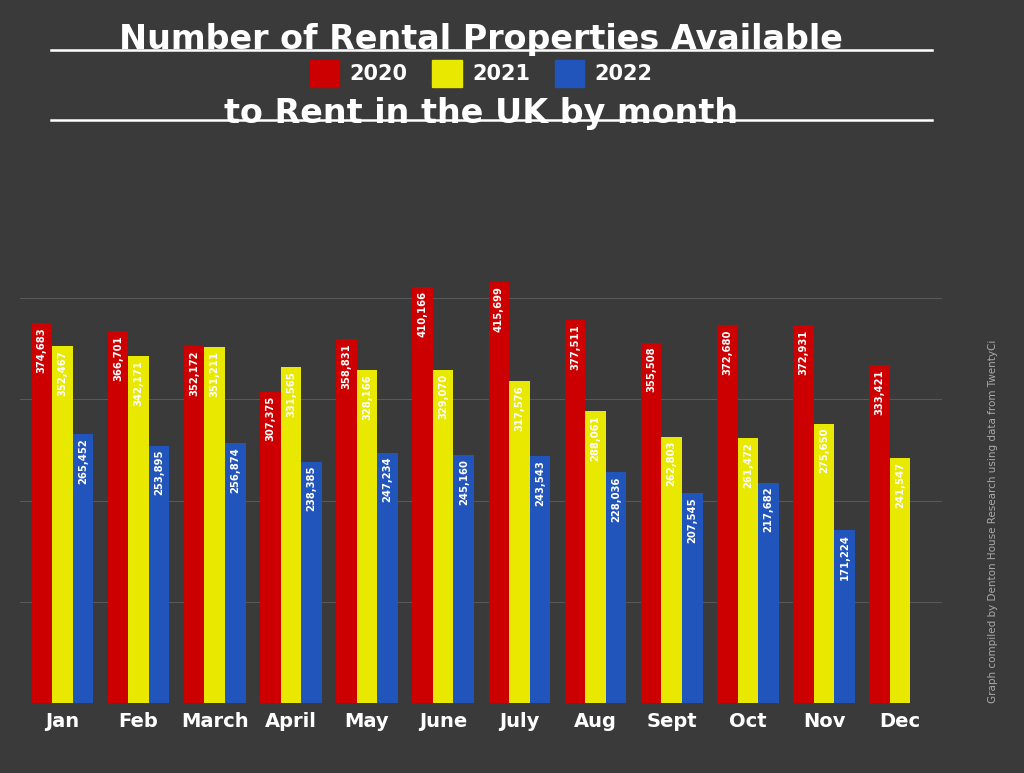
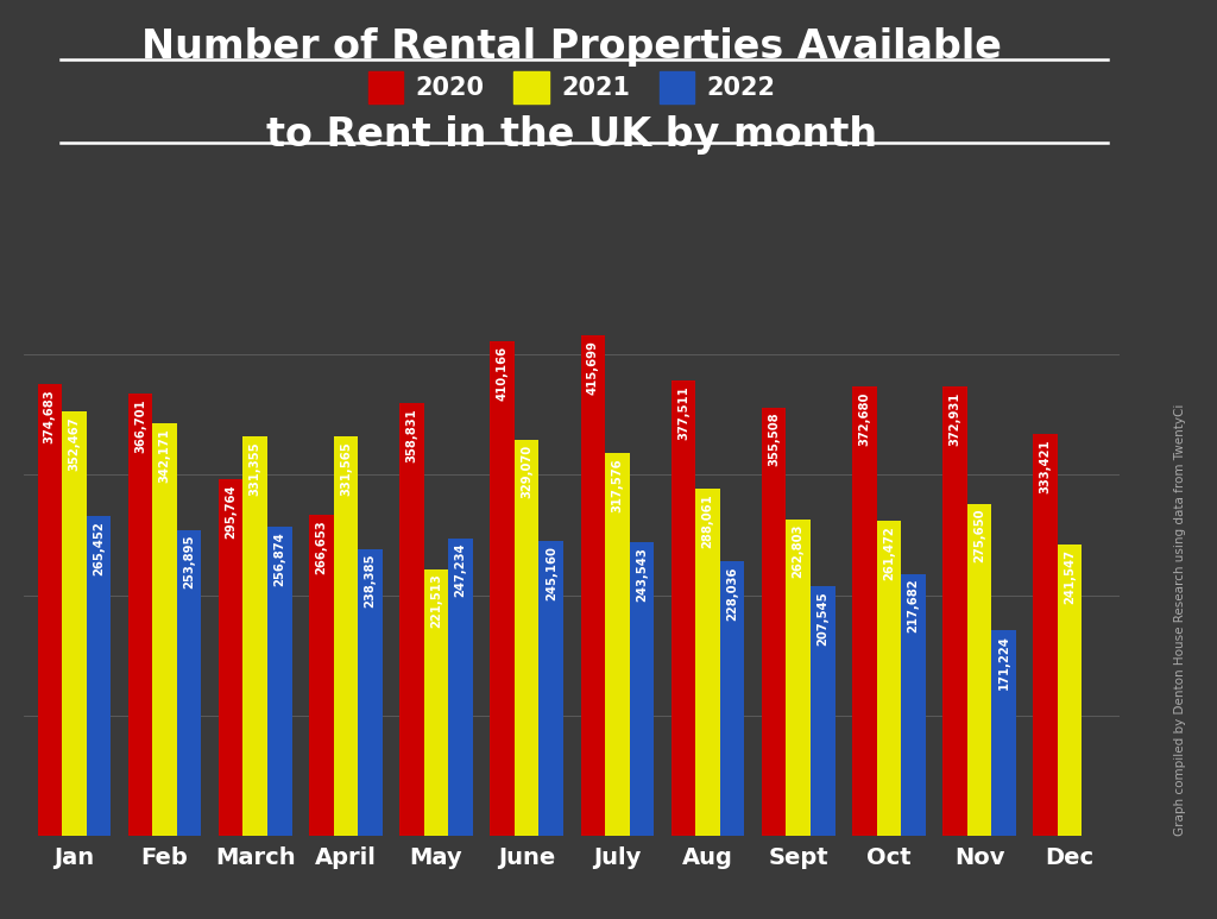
2020/March: 352,172 -> 295,764
2021/March: 351,211 -> 331,355
2020/April: 307,375 -> 266,653
2021/May: 328,166 -> 221,513
